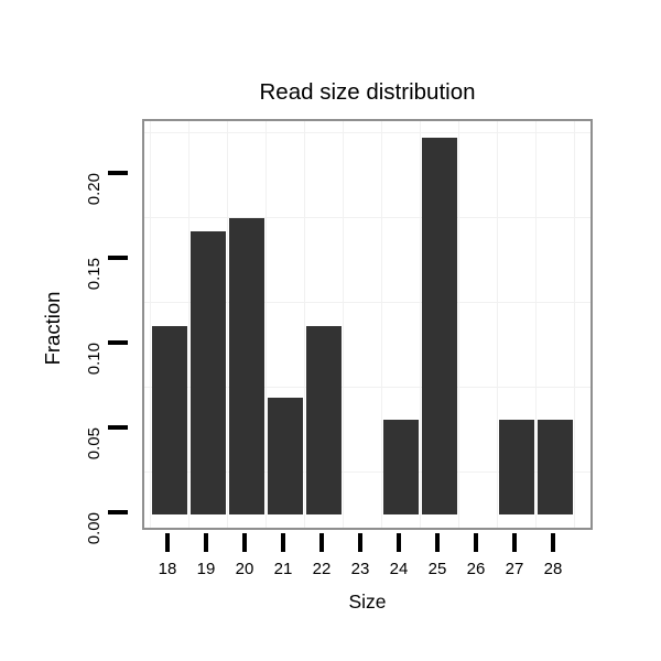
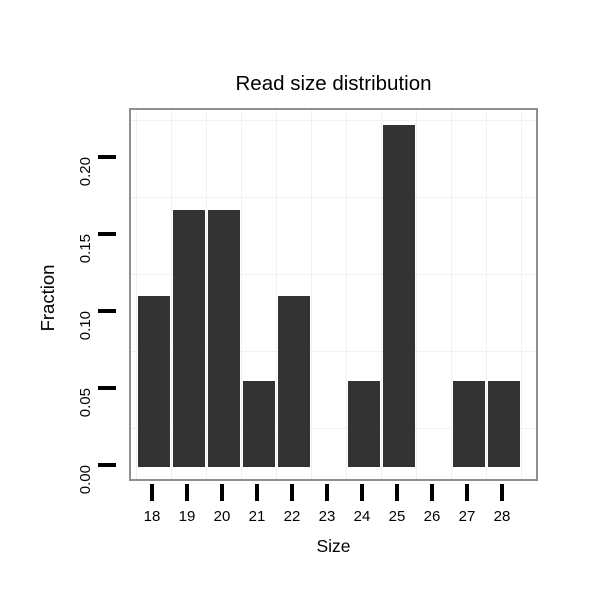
20: 0.175 -> 0.167
21: 0.069 -> 0.056
